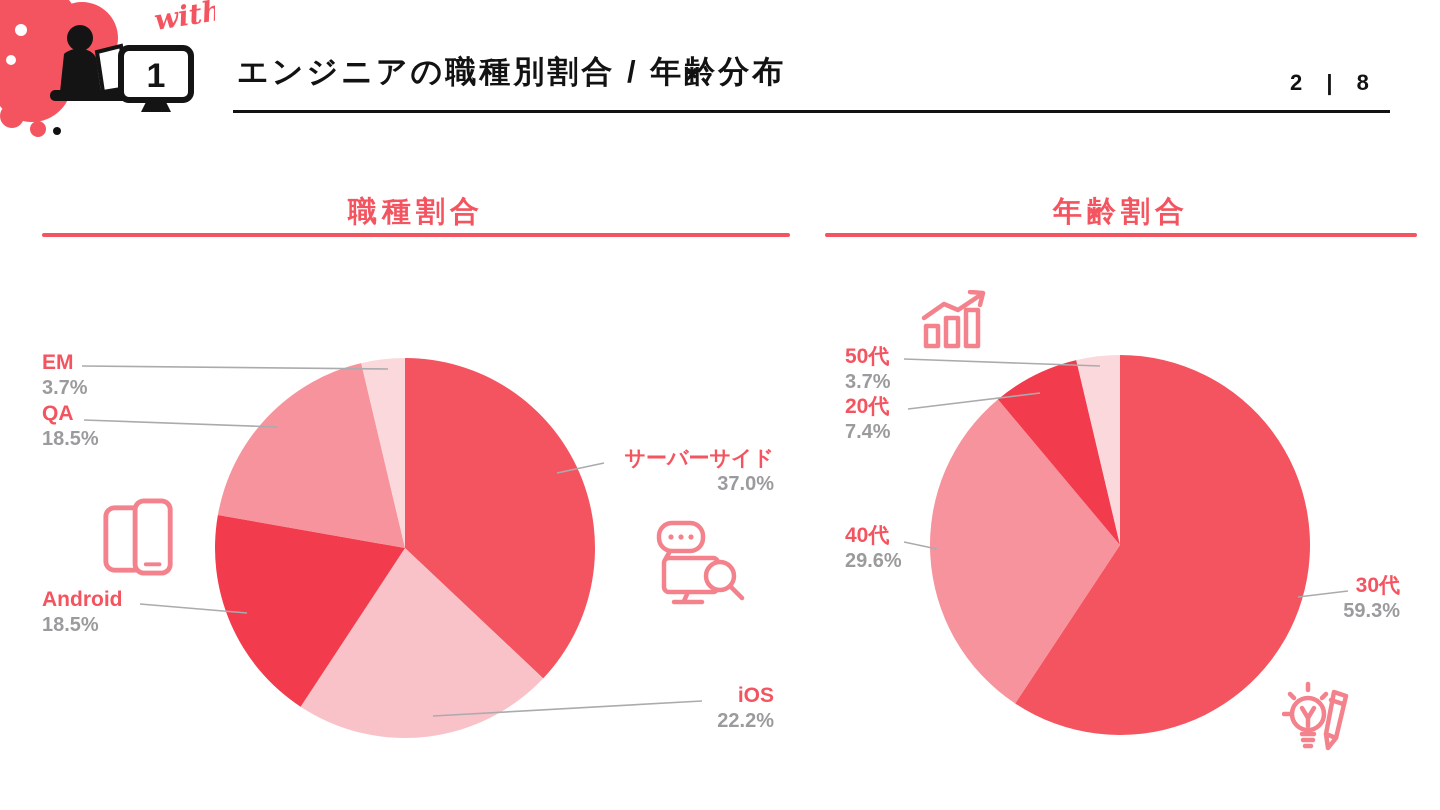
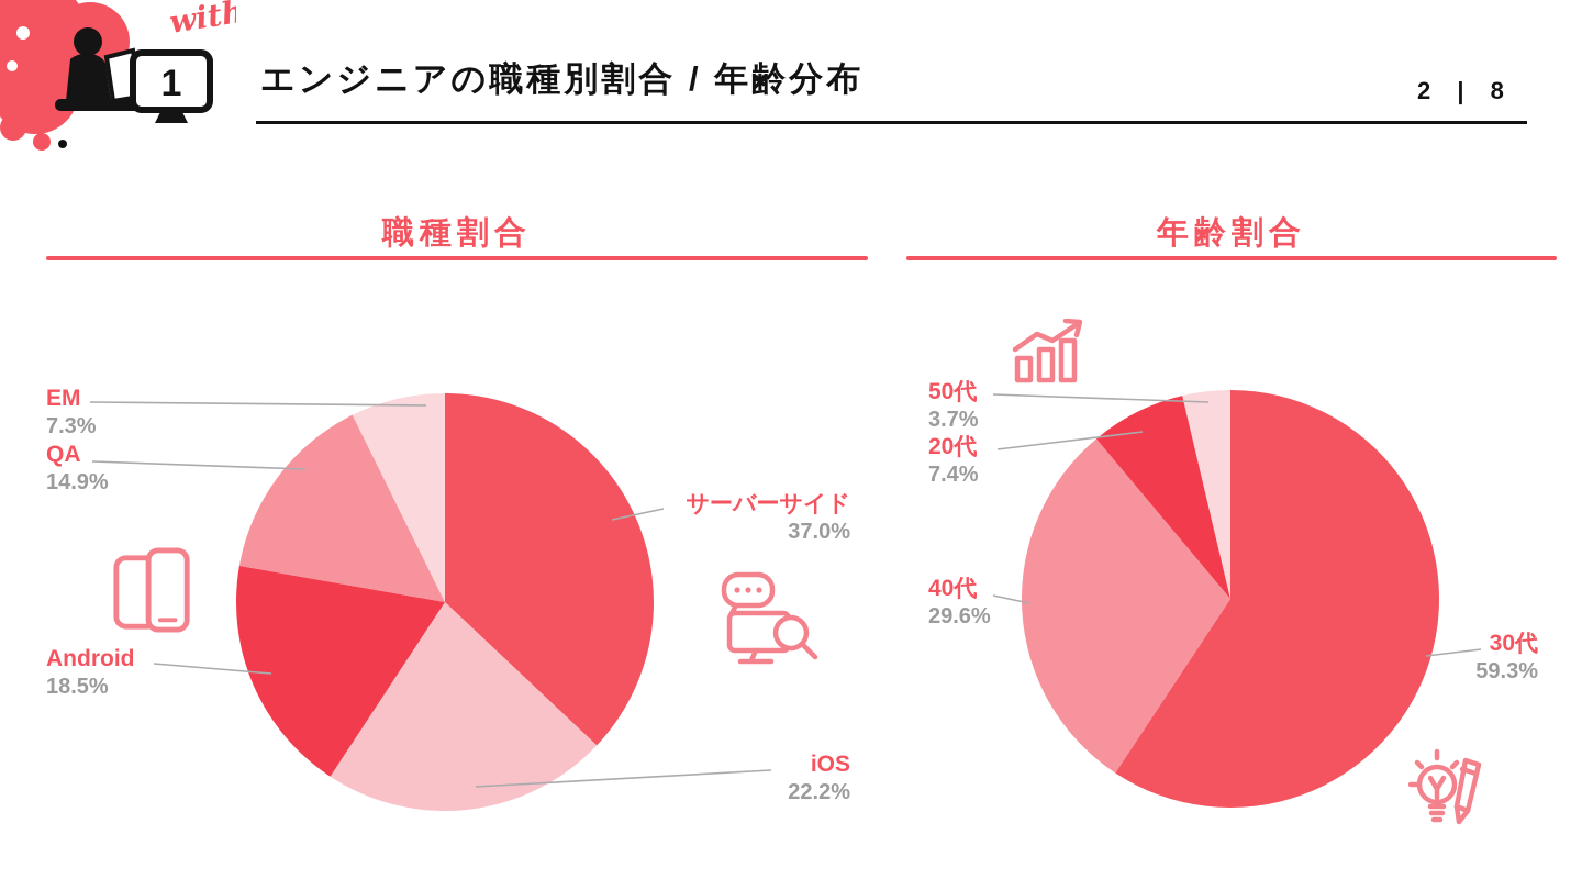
職種割合/QA: 18.5% -> 14.9%
職種割合/EM: 3.7% -> 7.3%
